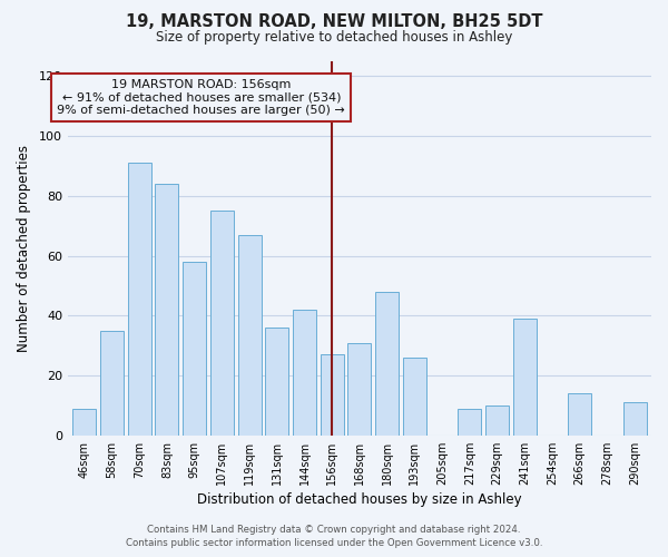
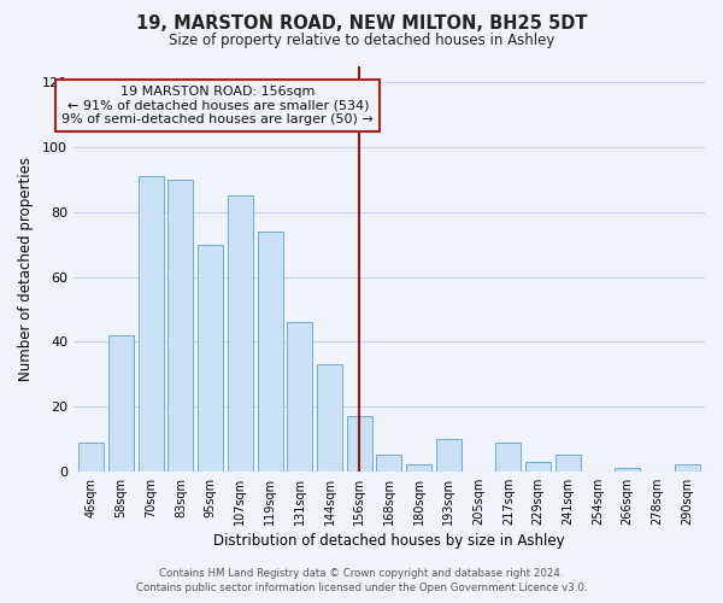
58sqm: 35 -> 42
83sqm: 84 -> 90
95sqm: 58 -> 70
107sqm: 75 -> 85
119sqm: 67 -> 74
131sqm: 36 -> 46
144sqm: 42 -> 33
156sqm: 27 -> 17
168sqm: 31 -> 5
180sqm: 48 -> 2
193sqm: 26 -> 10
229sqm: 10 -> 3
241sqm: 39 -> 5
266sqm: 14 -> 1
290sqm: 11 -> 2
